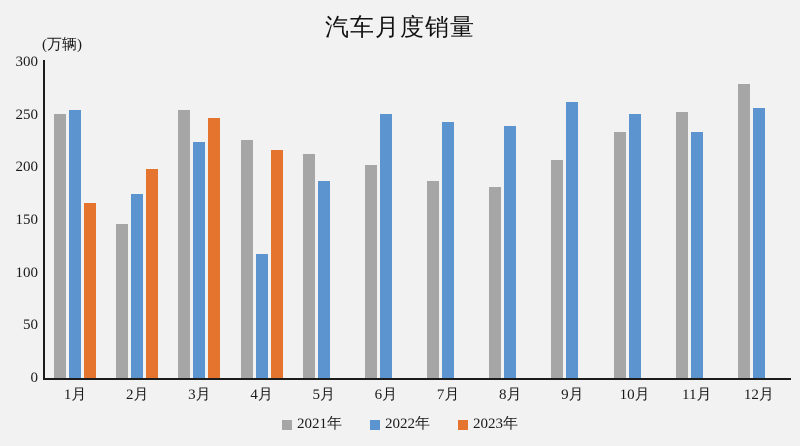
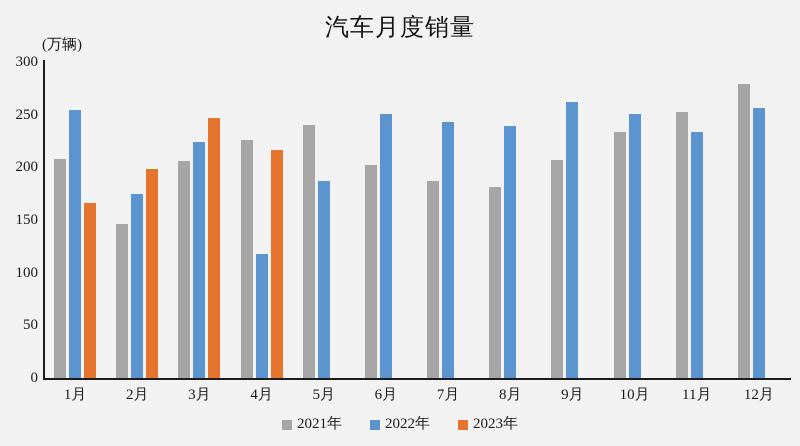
2021年/1月: 251 -> 208
2021年/3月: 254 -> 206
2021年/5月: 213 -> 240
